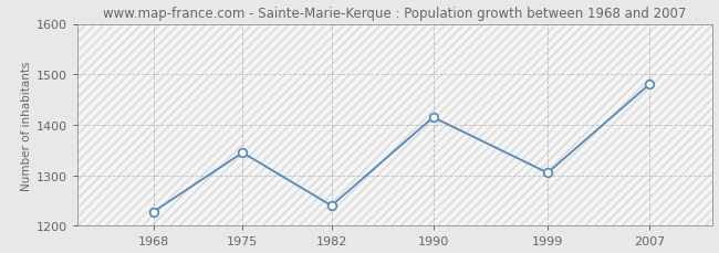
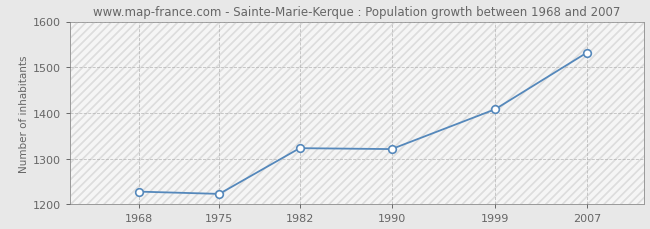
1975: 1345 -> 1223
1982: 1240 -> 1323
1990: 1415 -> 1321
1999: 1305 -> 1408
2007: 1480 -> 1532
